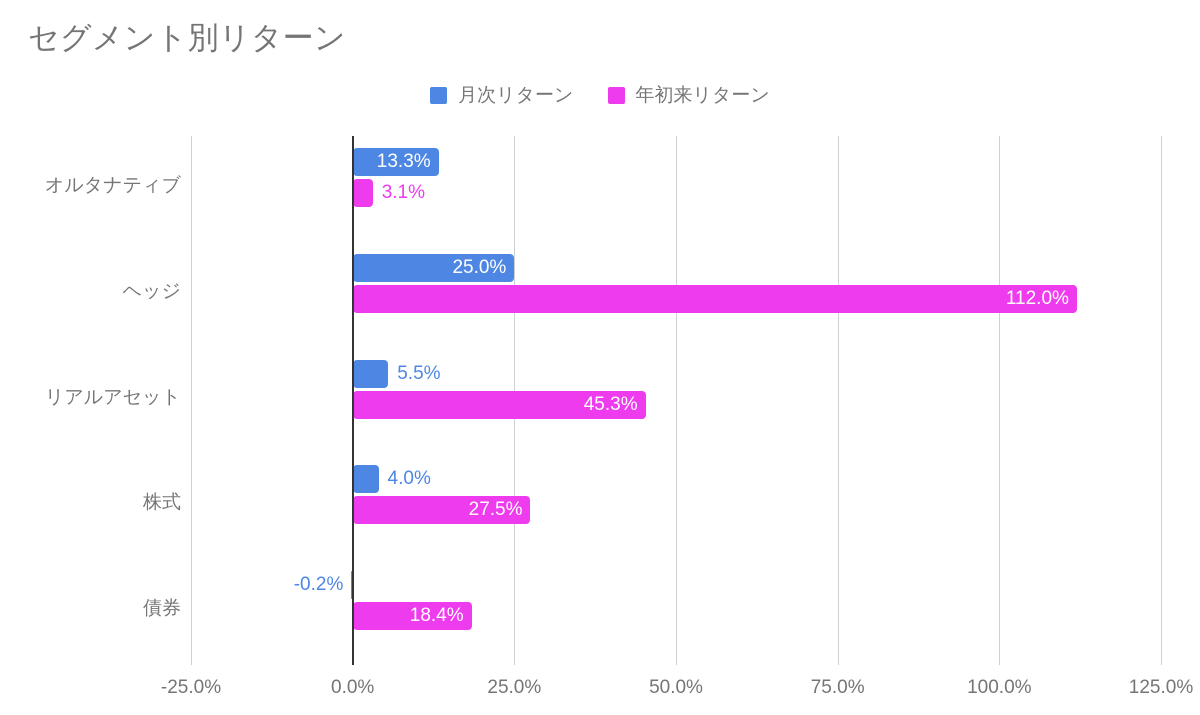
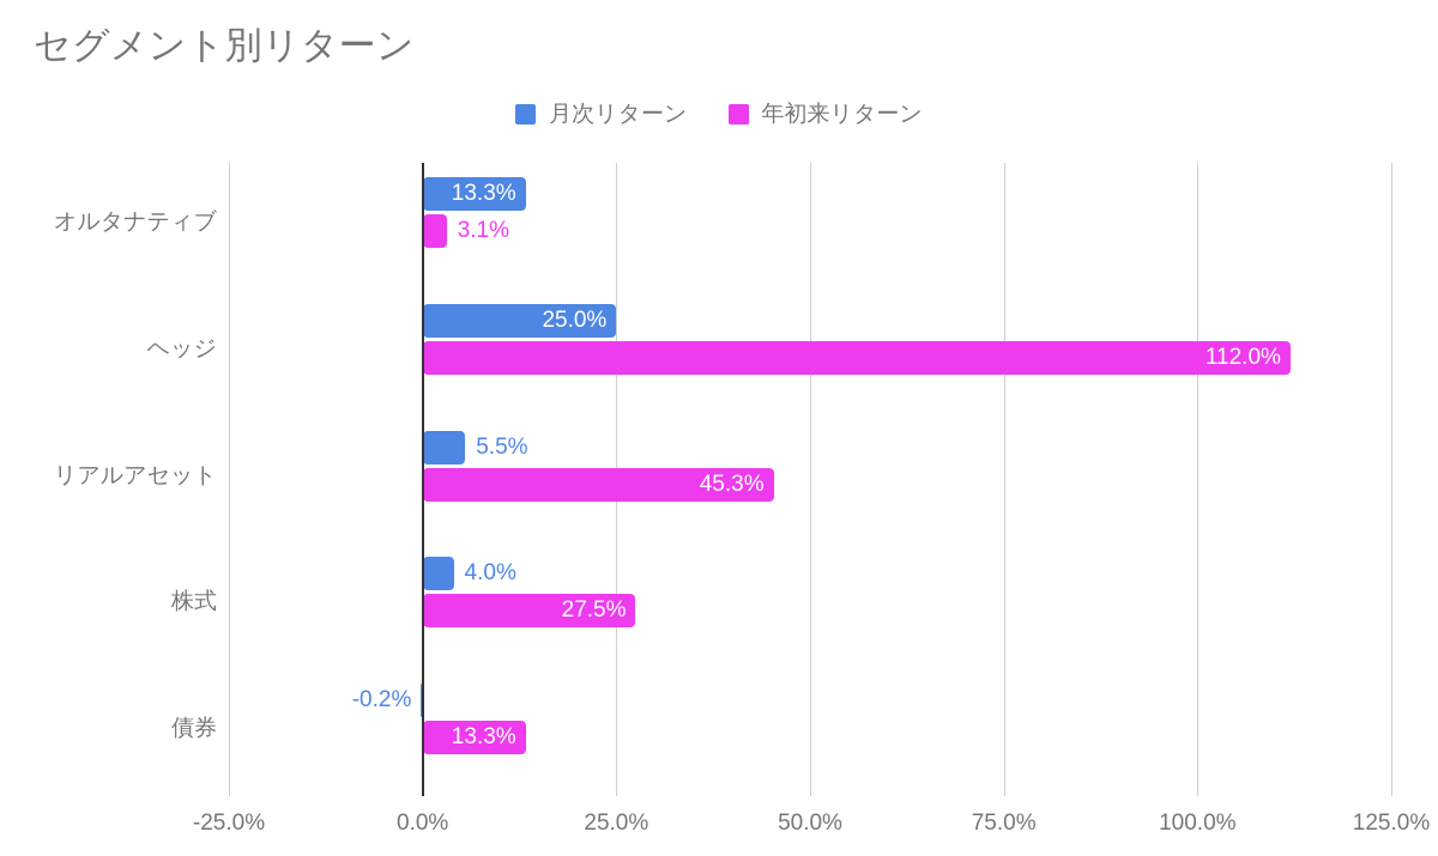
年初来リターン/債券: 18.4% -> 13.3%
